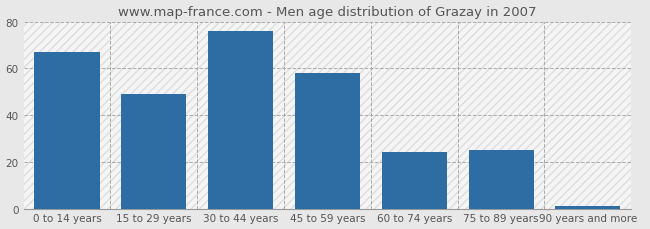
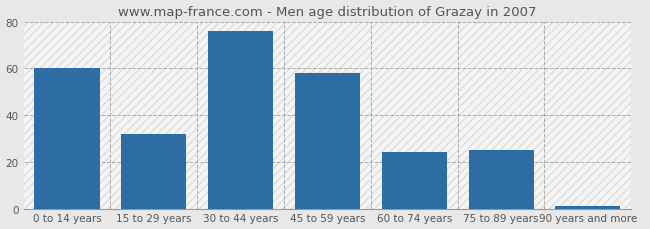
0 to 14 years: 67 -> 60
15 to 29 years: 49 -> 32
